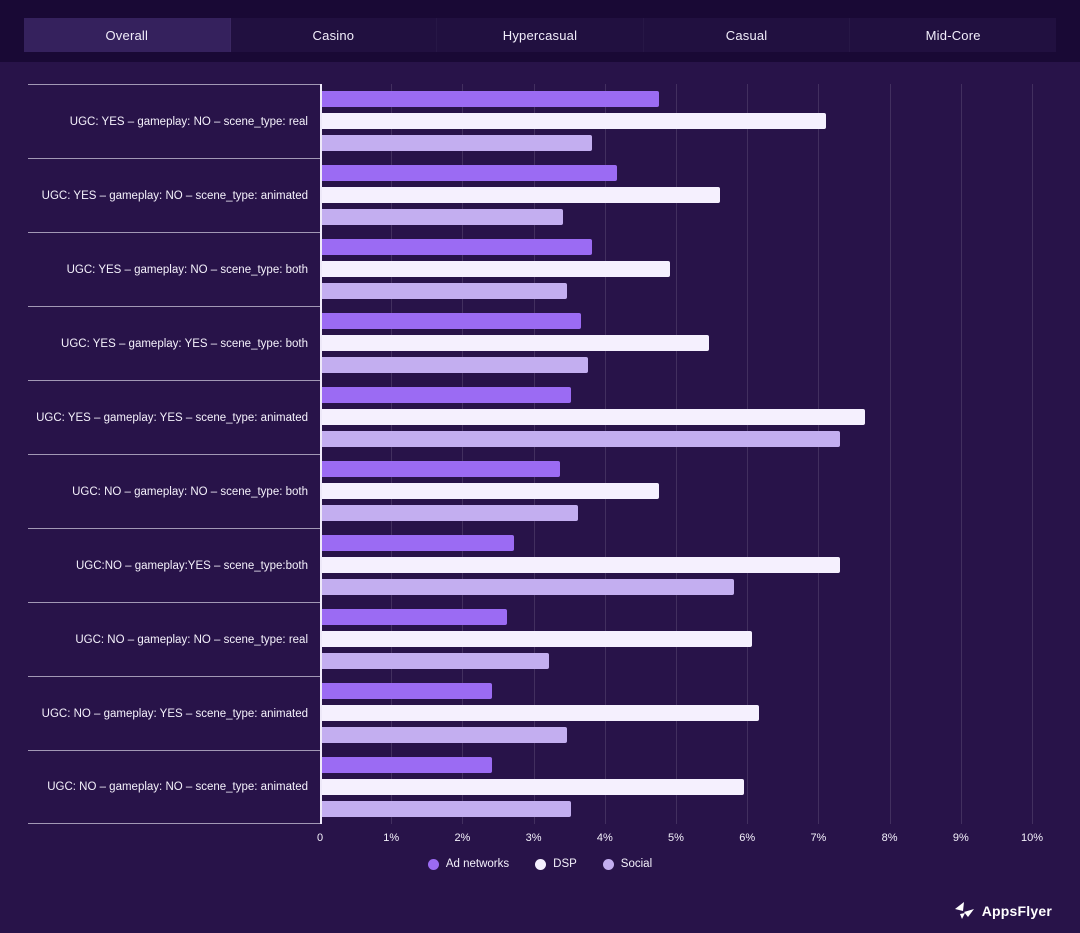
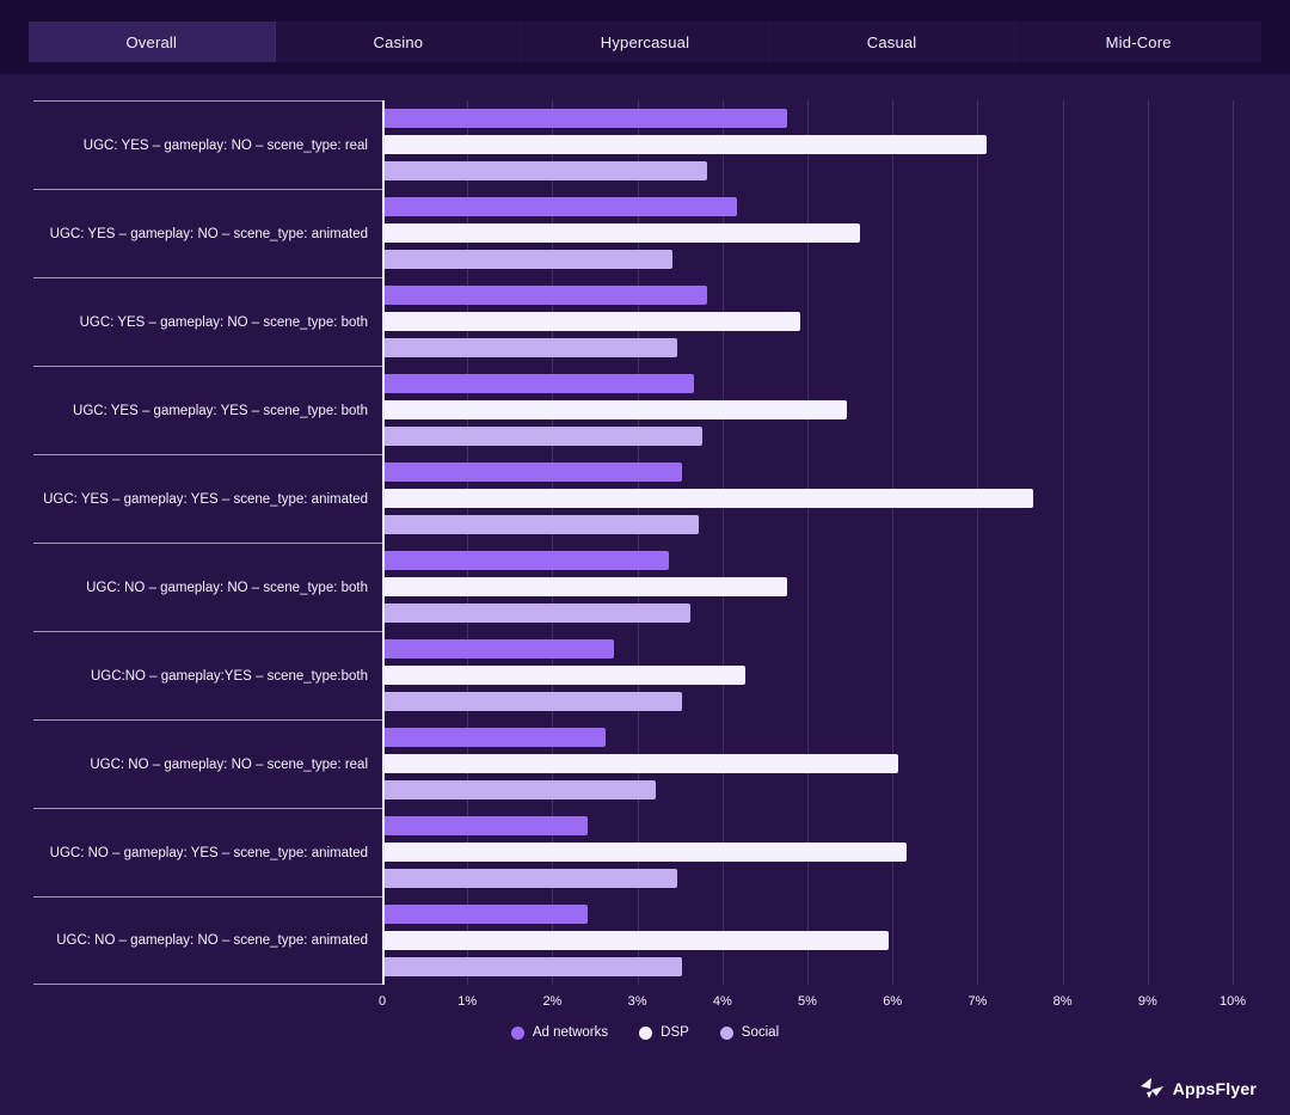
Social/UGC: YES – gameplay: YES – scene_type: animated: 7.3% -> 3.7%
DSP/UGC:NO – gameplay:YES – scene_type:both: 7.3% -> 4.2%
Social/UGC:NO – gameplay:YES – scene_type:both: 5.8% -> 3.5%
